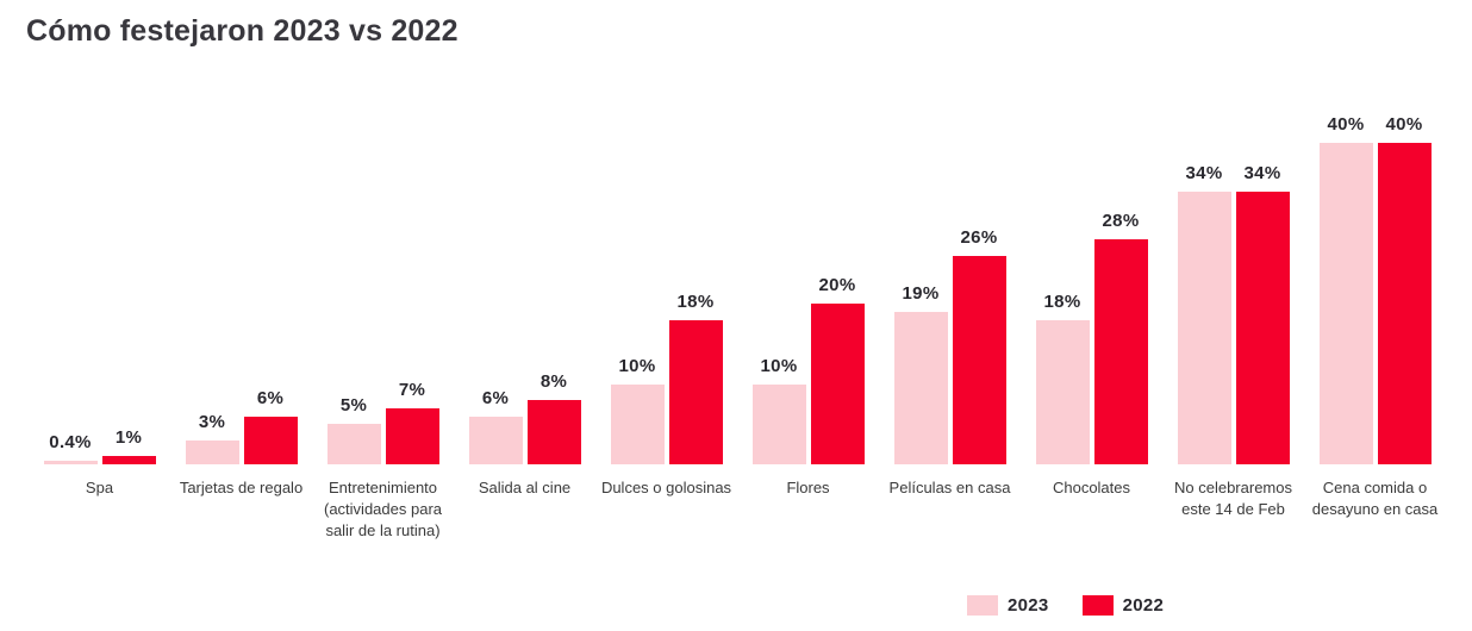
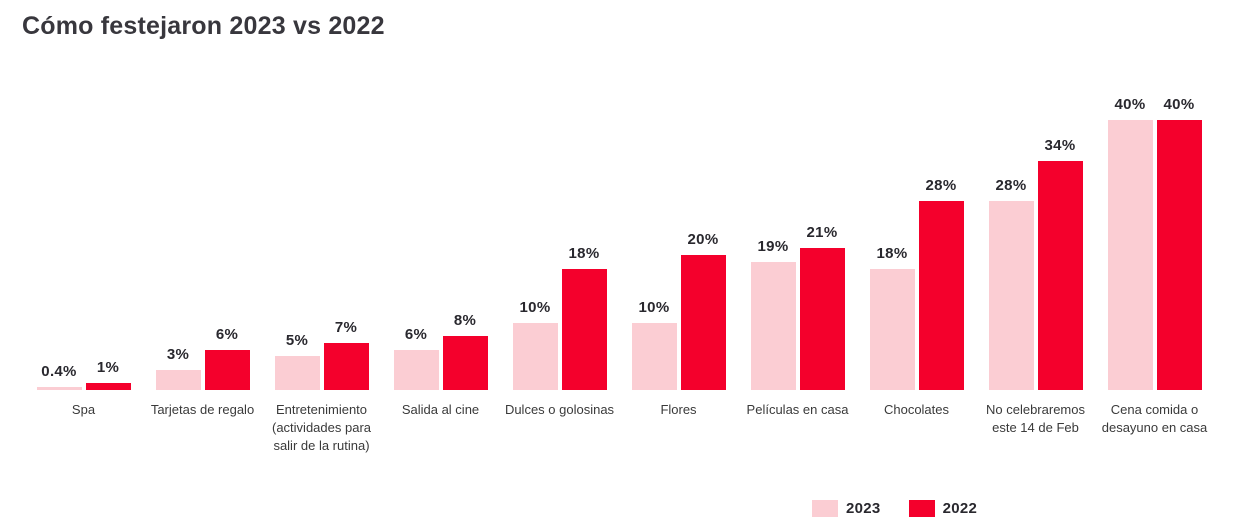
2022/Películas en casa: 26% -> 21%
2023/No celebraremos este 14 de Feb: 34% -> 28%
